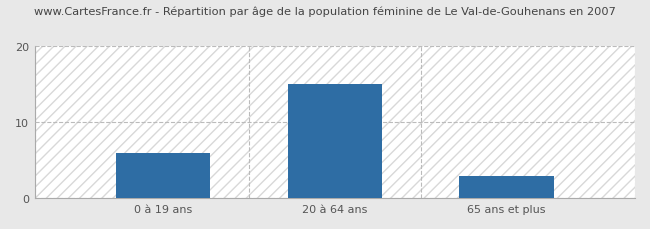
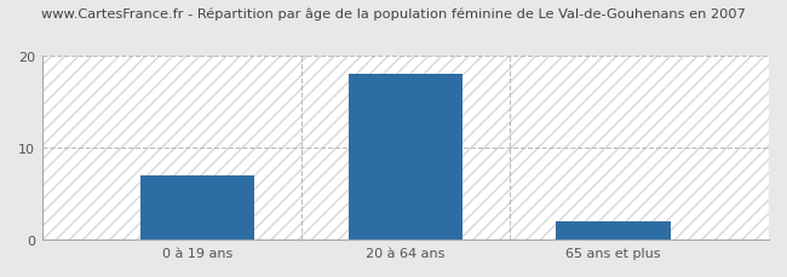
0 à 19 ans: 6 -> 7
20 à 64 ans: 15 -> 18
65 ans et plus: 3 -> 2
